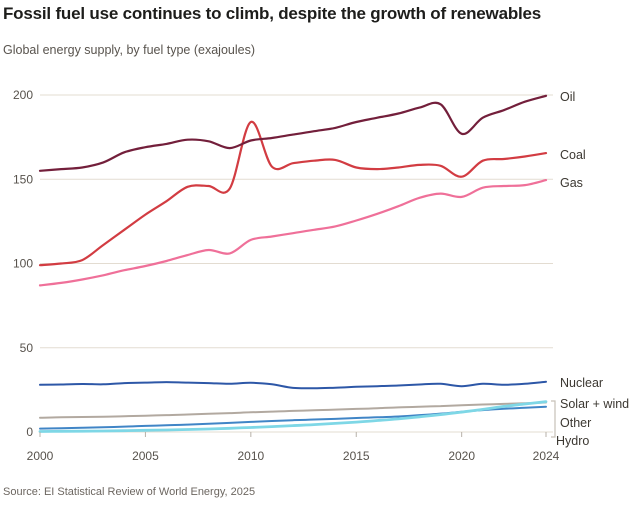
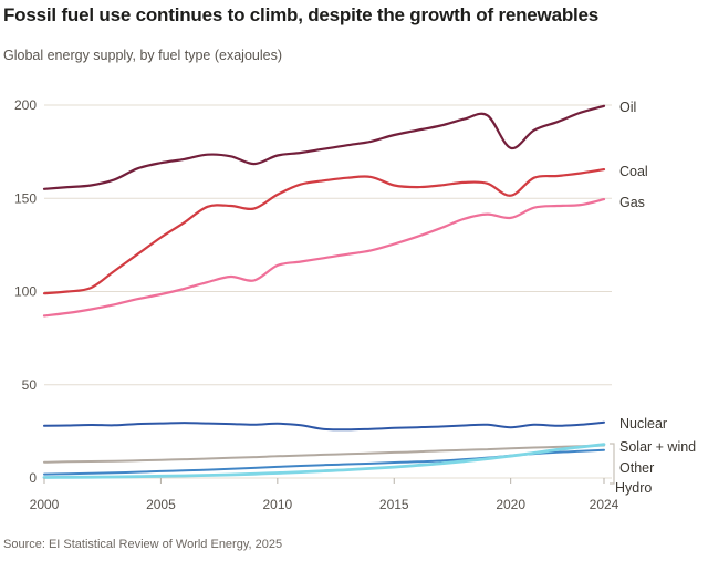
Coal/2010: 184 -> 152
